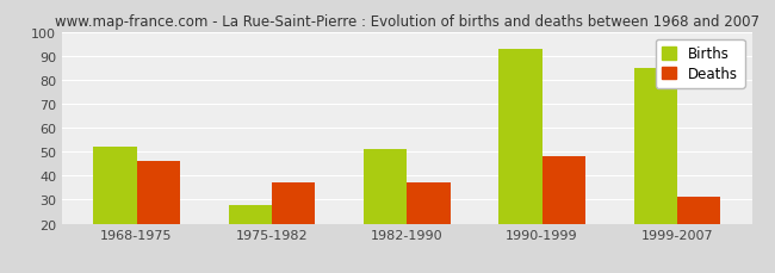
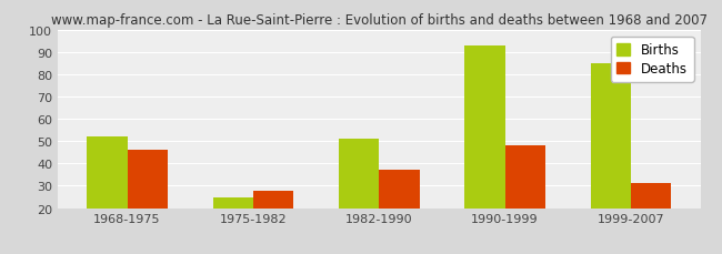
Births/1975-1982: 28 -> 25
Deaths/1975-1982: 37 -> 28
